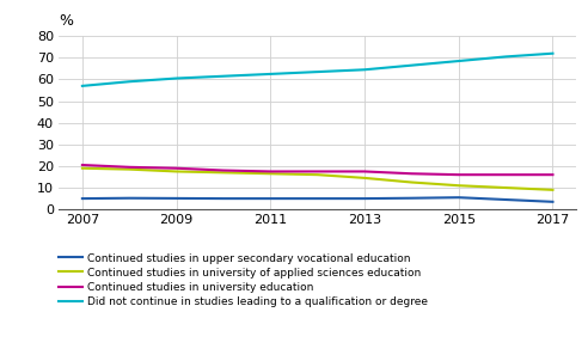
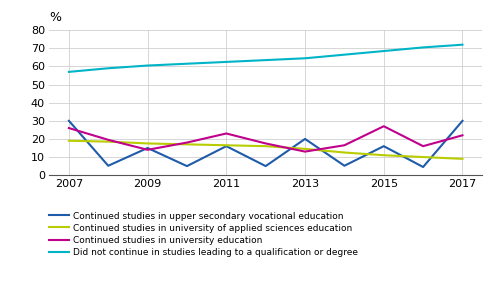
Continued studies in upper secondary vocational education/2007: 5 -> 30
Continued studies in university education/2007: 20 -> 26
Continued studies in upper secondary vocational education/2009: 5 -> 15
Continued studies in university education/2009: 19 -> 14
Continued studies in upper secondary vocational education/2011: 5 -> 16
Continued studies in university education/2011: 18 -> 23
Continued studies in upper secondary vocational education/2013: 5 -> 20
Continued studies in university education/2013: 18 -> 13
Continued studies in upper secondary vocational education/2015: 6 -> 16
Continued studies in university education/2015: 16 -> 27
Continued studies in upper secondary vocational education/2017: 4 -> 30
Continued studies in university education/2017: 16 -> 22
